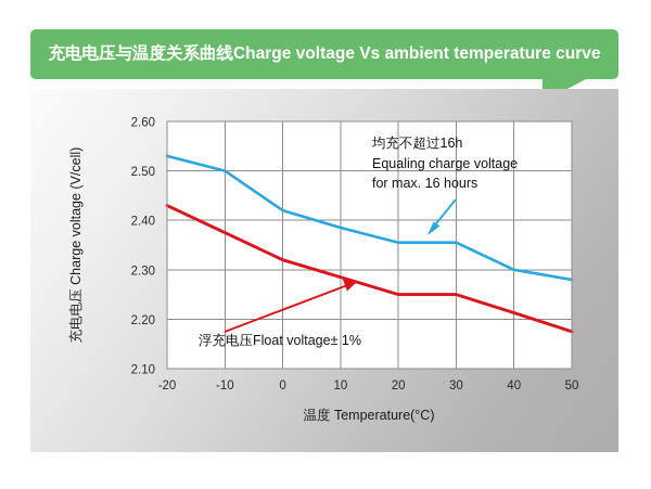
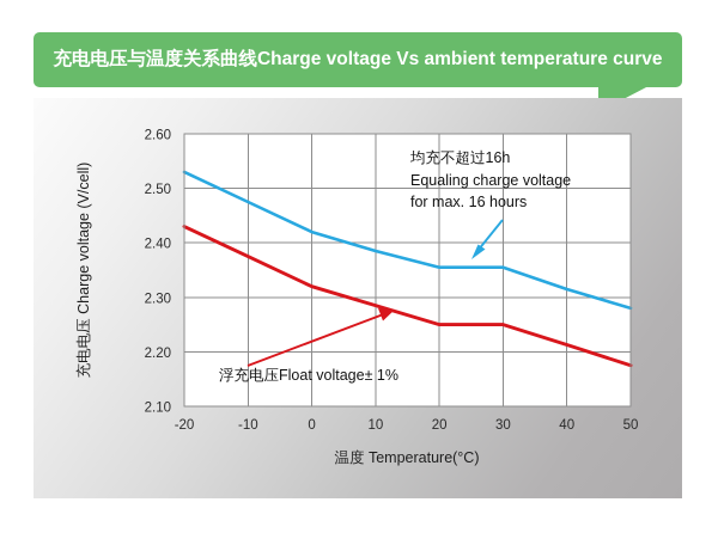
Equaling charge voltage/-10: 2.50 -> 2.48
Equaling charge voltage/40: 2.30 -> 2.31
